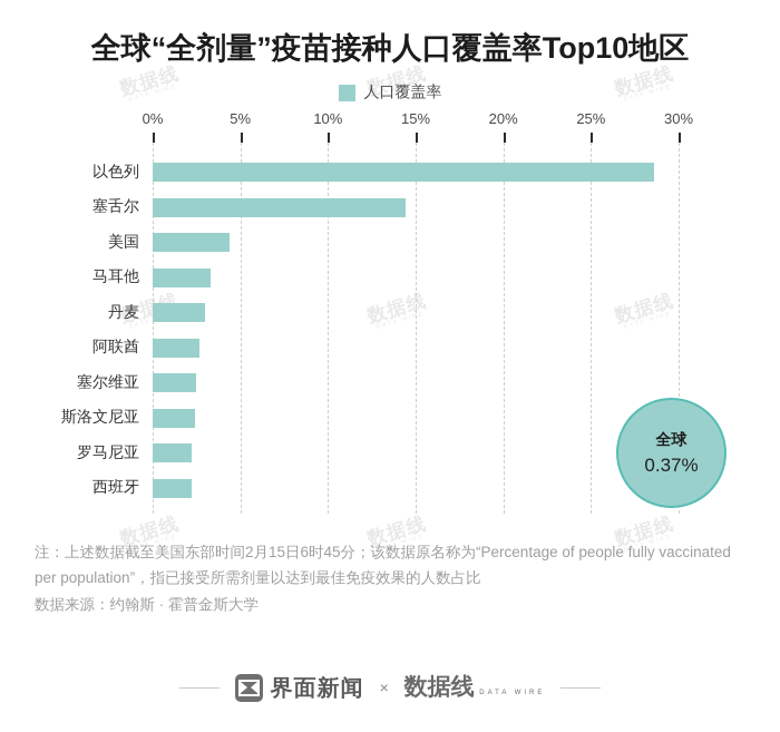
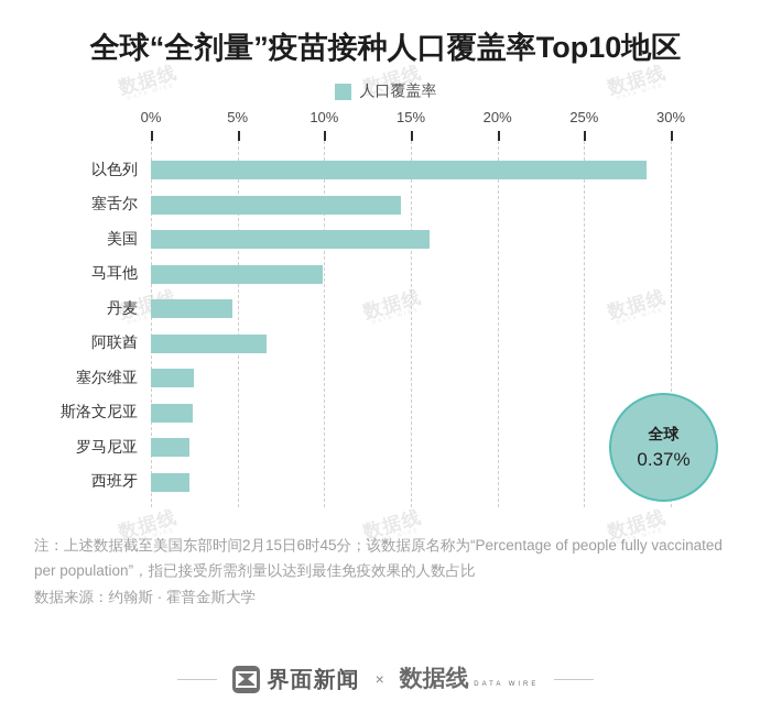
美国: 4.4% -> 16.1%
马耳他: 3.3% -> 9.9%
丹麦: 3.0% -> 4.7%
阿联酋: 2.7% -> 6.7%
